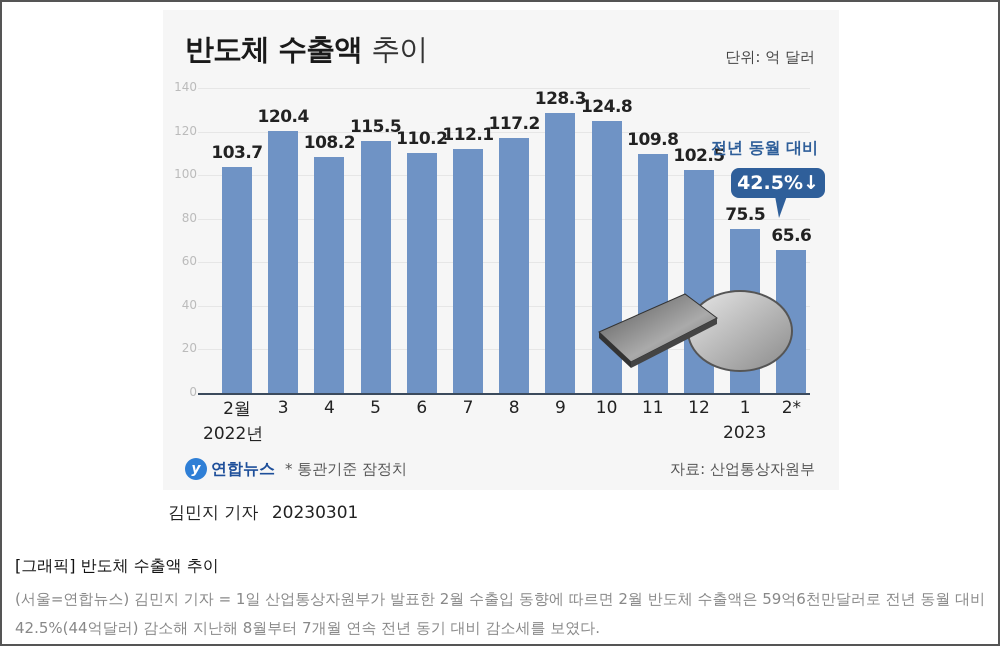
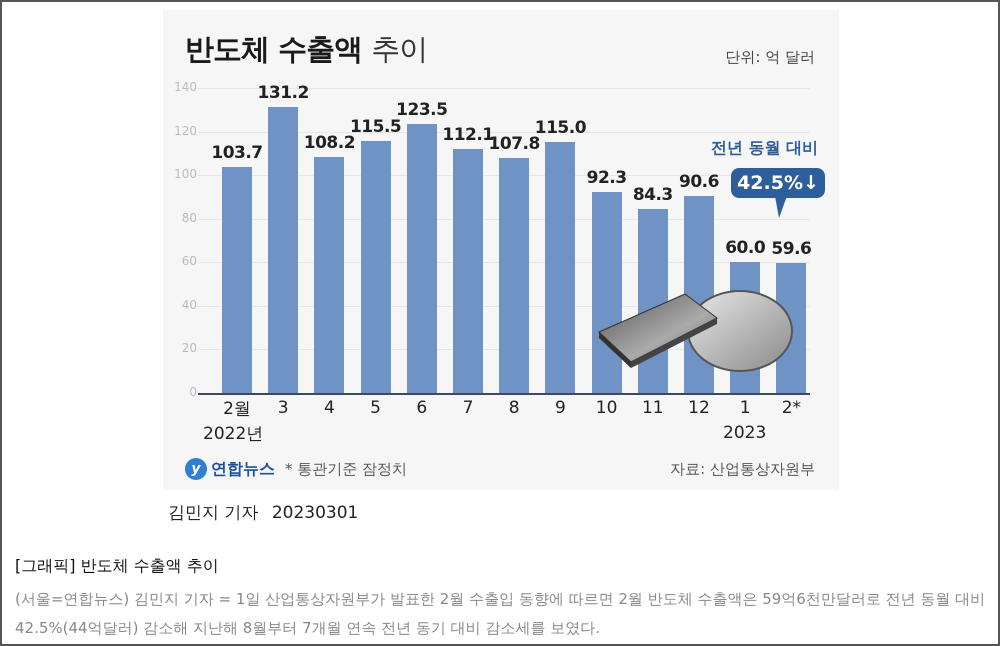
3: 120.4 -> 131.2
6: 110.2 -> 123.5
8: 117.2 -> 107.8
9: 128.3 -> 115.0
10: 124.8 -> 92.3
11: 109.8 -> 84.3
12: 102.5 -> 90.6
1: 75.5 -> 60.0
2*: 65.6 -> 59.6
